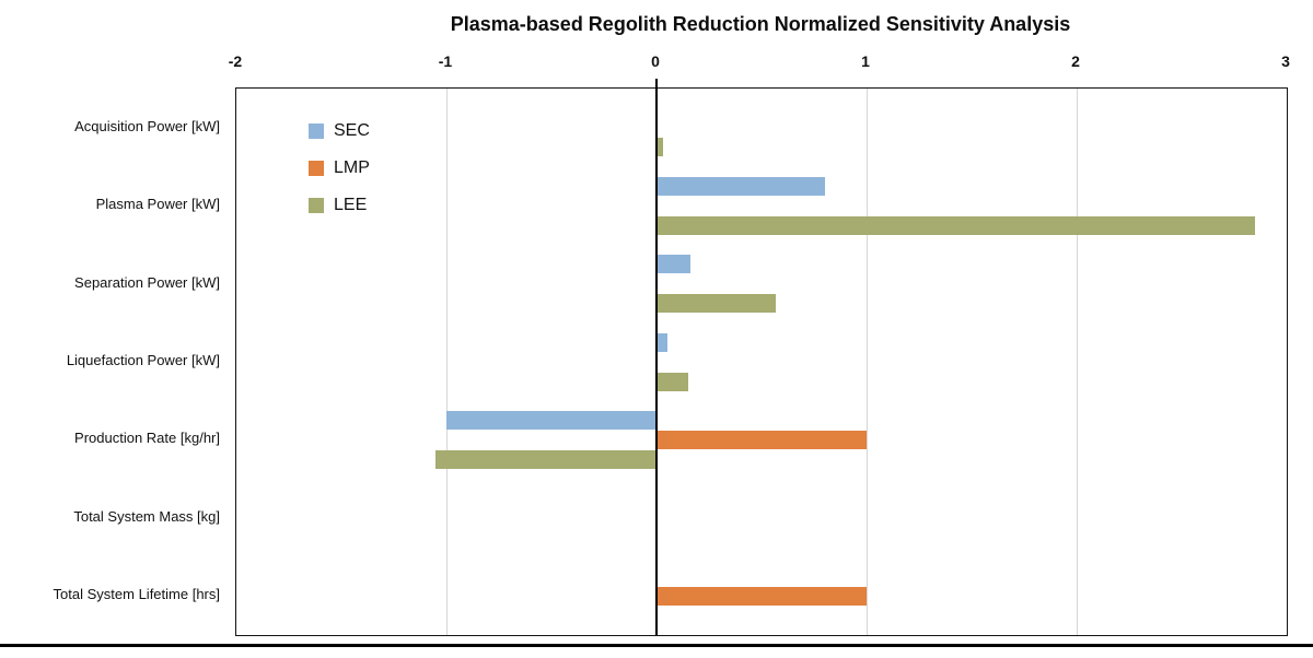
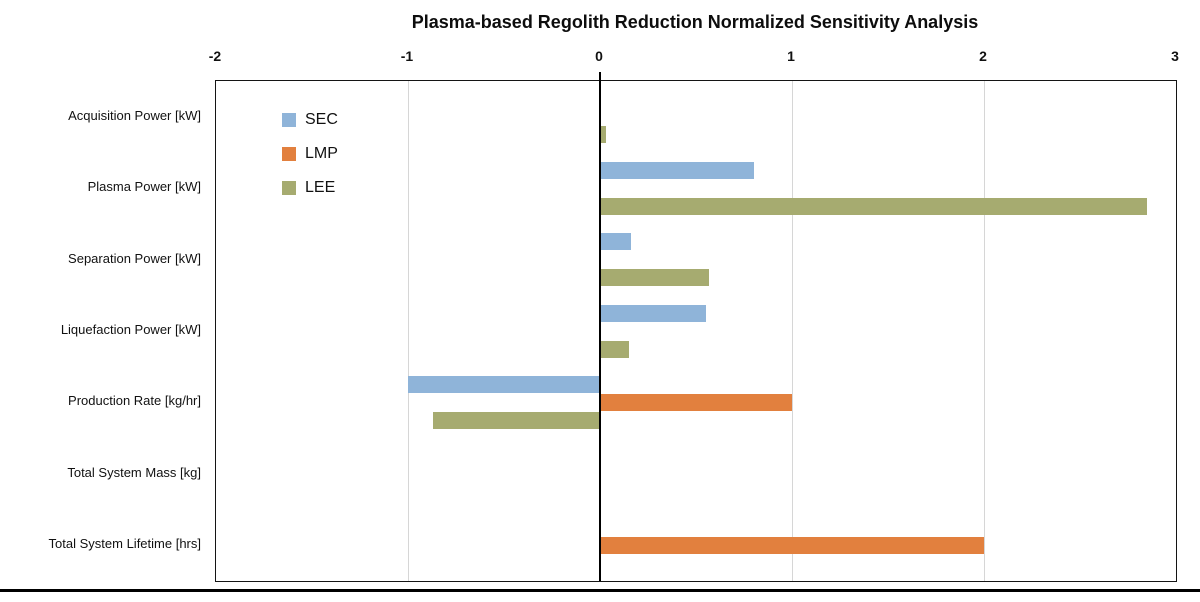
SEC/Liquefaction Power [kW]: 0.05 -> 0.55
LEE/Production Rate [kg/hr]: -1.05 -> -0.87
LMP/Total System Lifetime [hrs]: 1 -> 2
